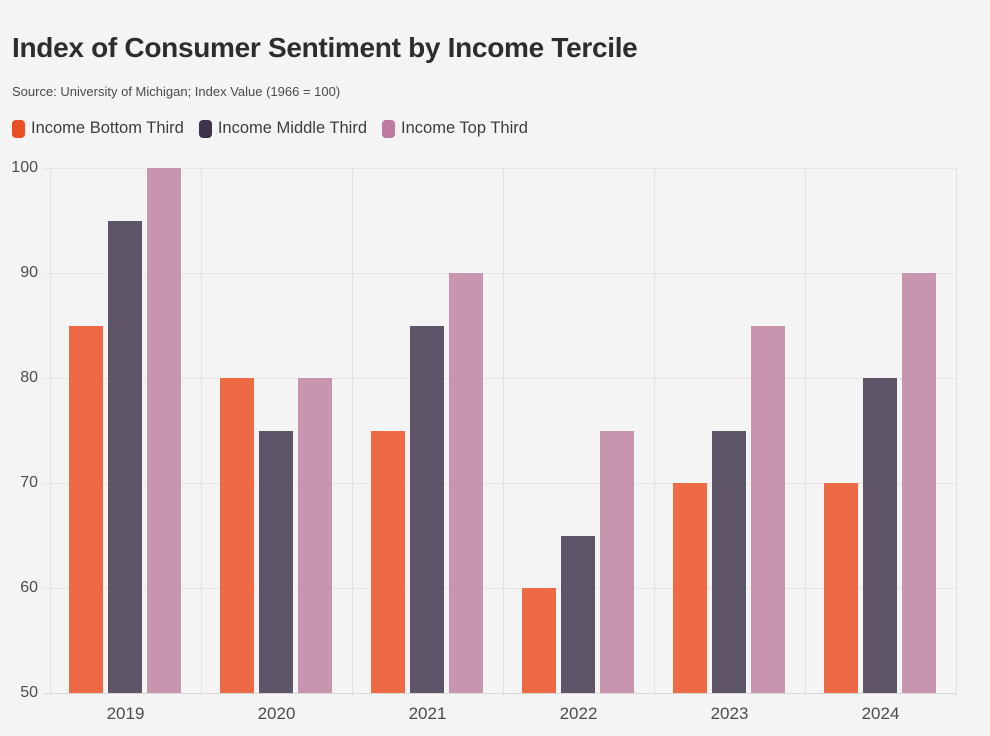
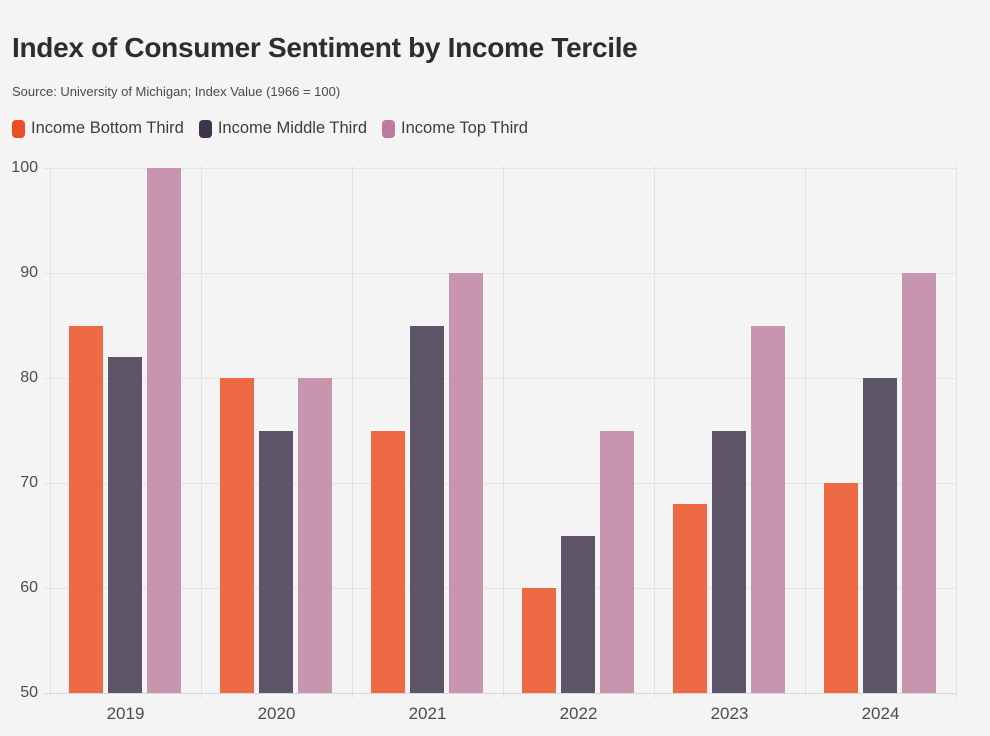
Income Middle Third/2019: 95 -> 82
Income Bottom Third/2023: 70 -> 68
